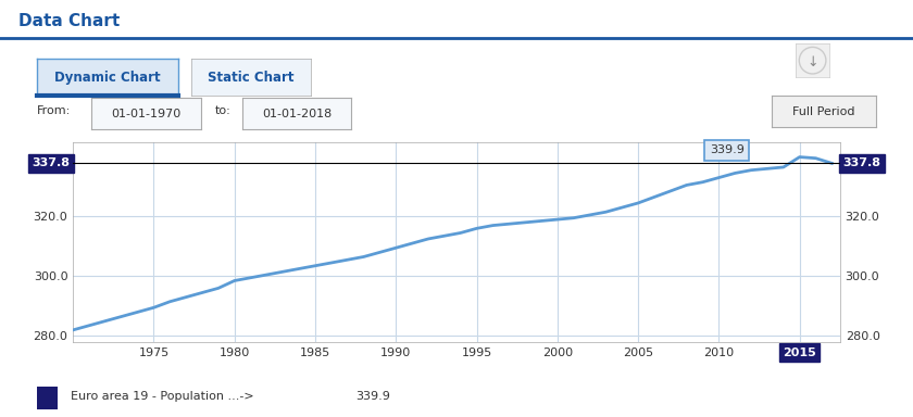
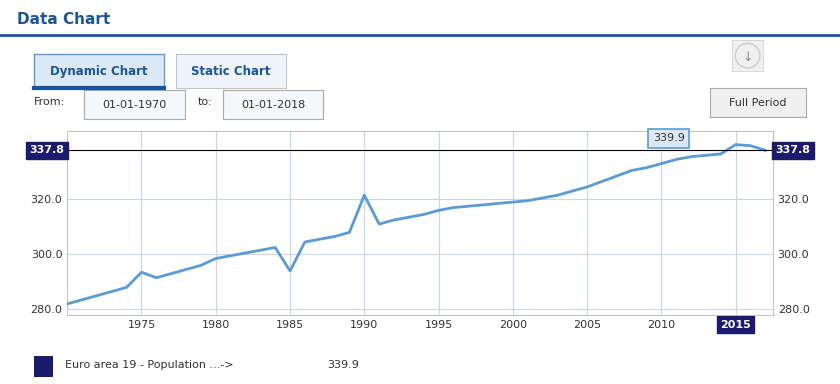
1975: 289.5 -> 293.5
1985: 303.5 -> 294.0
1990: 309.5 -> 321.5
